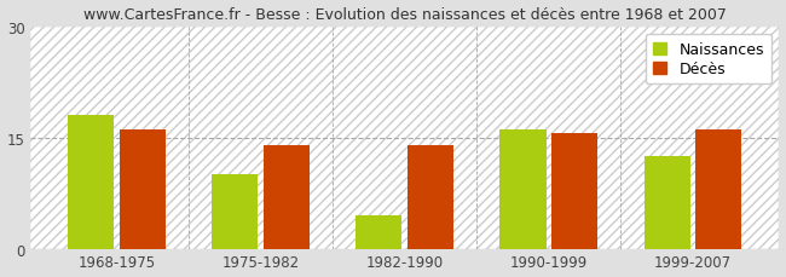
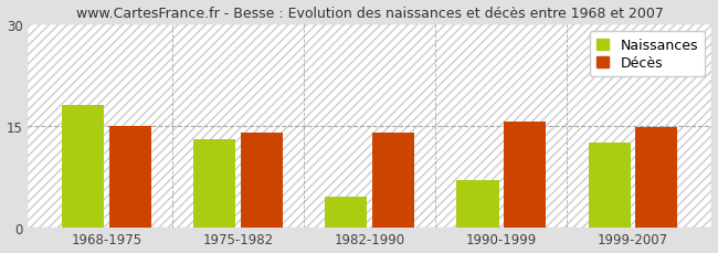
Décès/1968-1975: 16.0 -> 15.0
Naissances/1975-1982: 10.0 -> 13.0
Naissances/1990-1999: 16.0 -> 7.0
Décès/1999-2007: 16.0 -> 14.8
